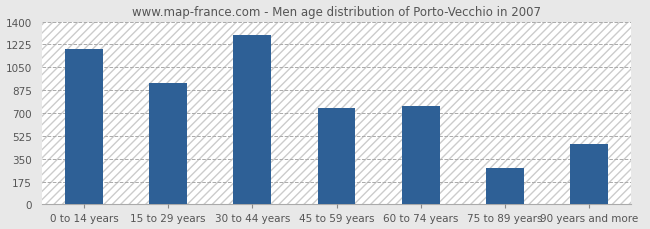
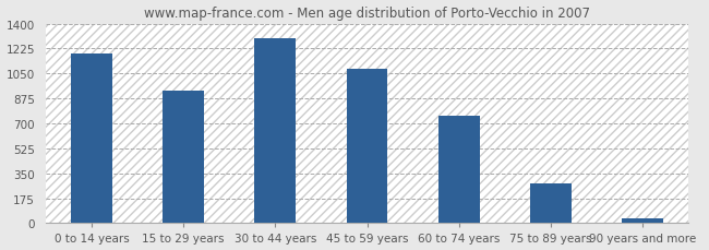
45 to 59 years: 740 -> 1080
90 years and more: 460 -> 30
